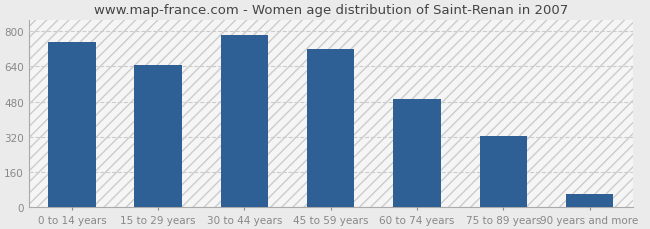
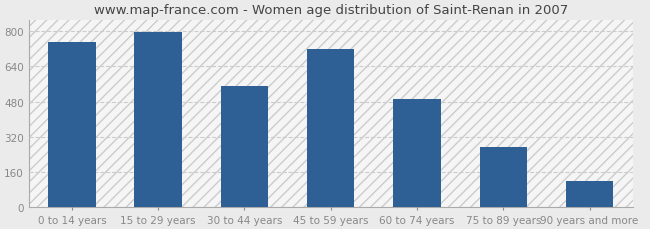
15 to 29 years: 645 -> 795
30 to 44 years: 783 -> 550
75 to 89 years: 323 -> 275
90 years and more: 60 -> 120
